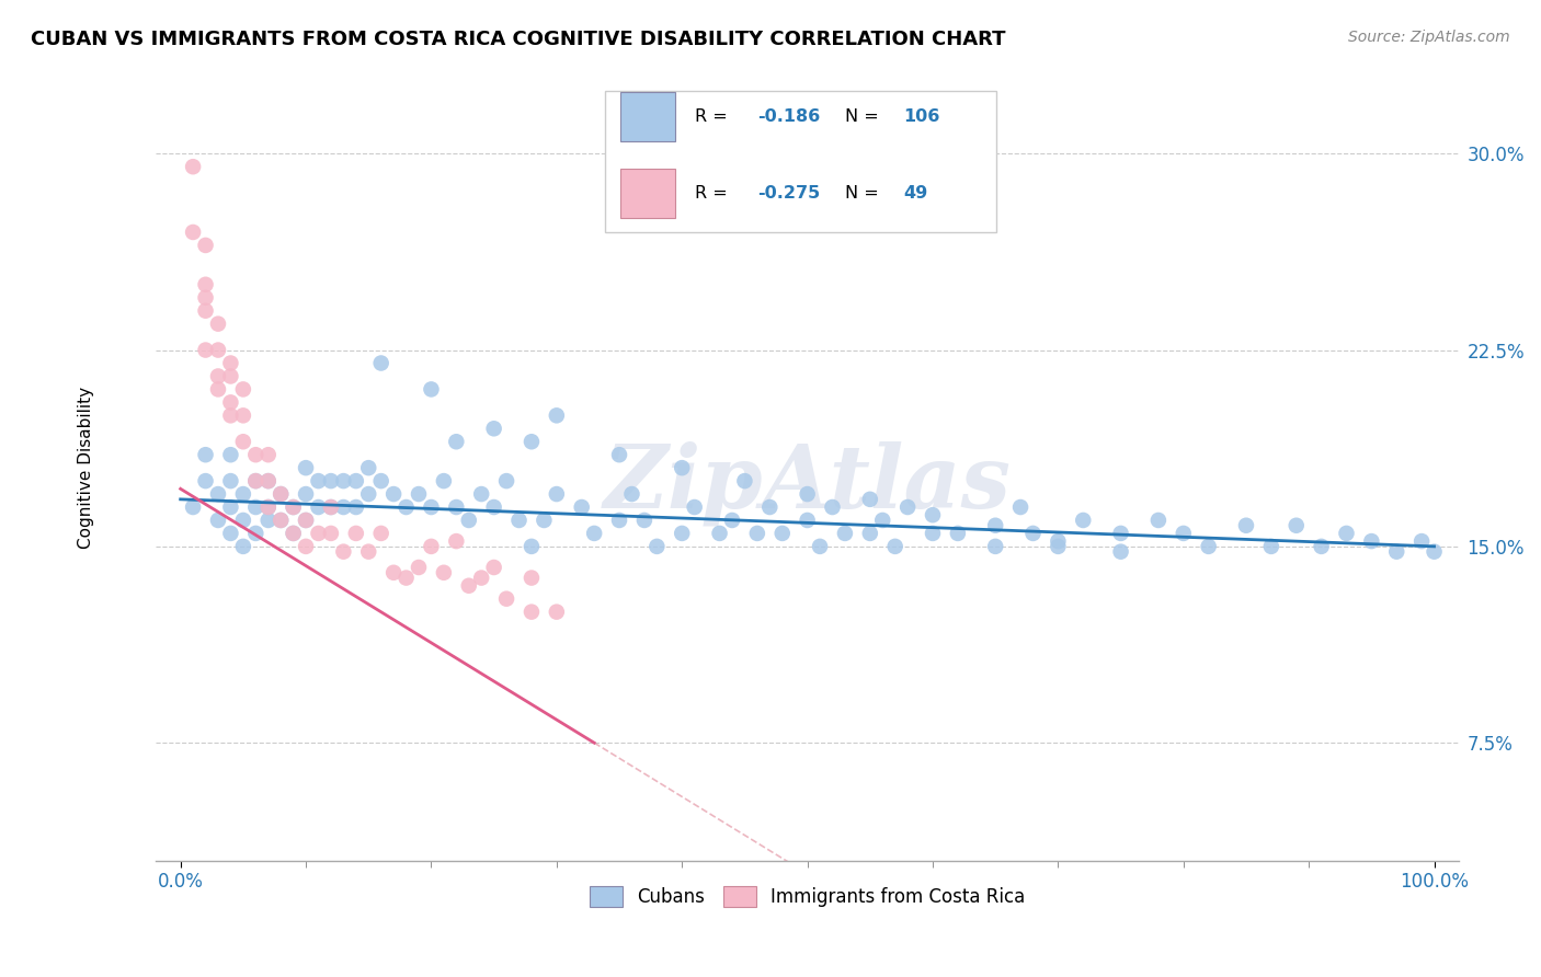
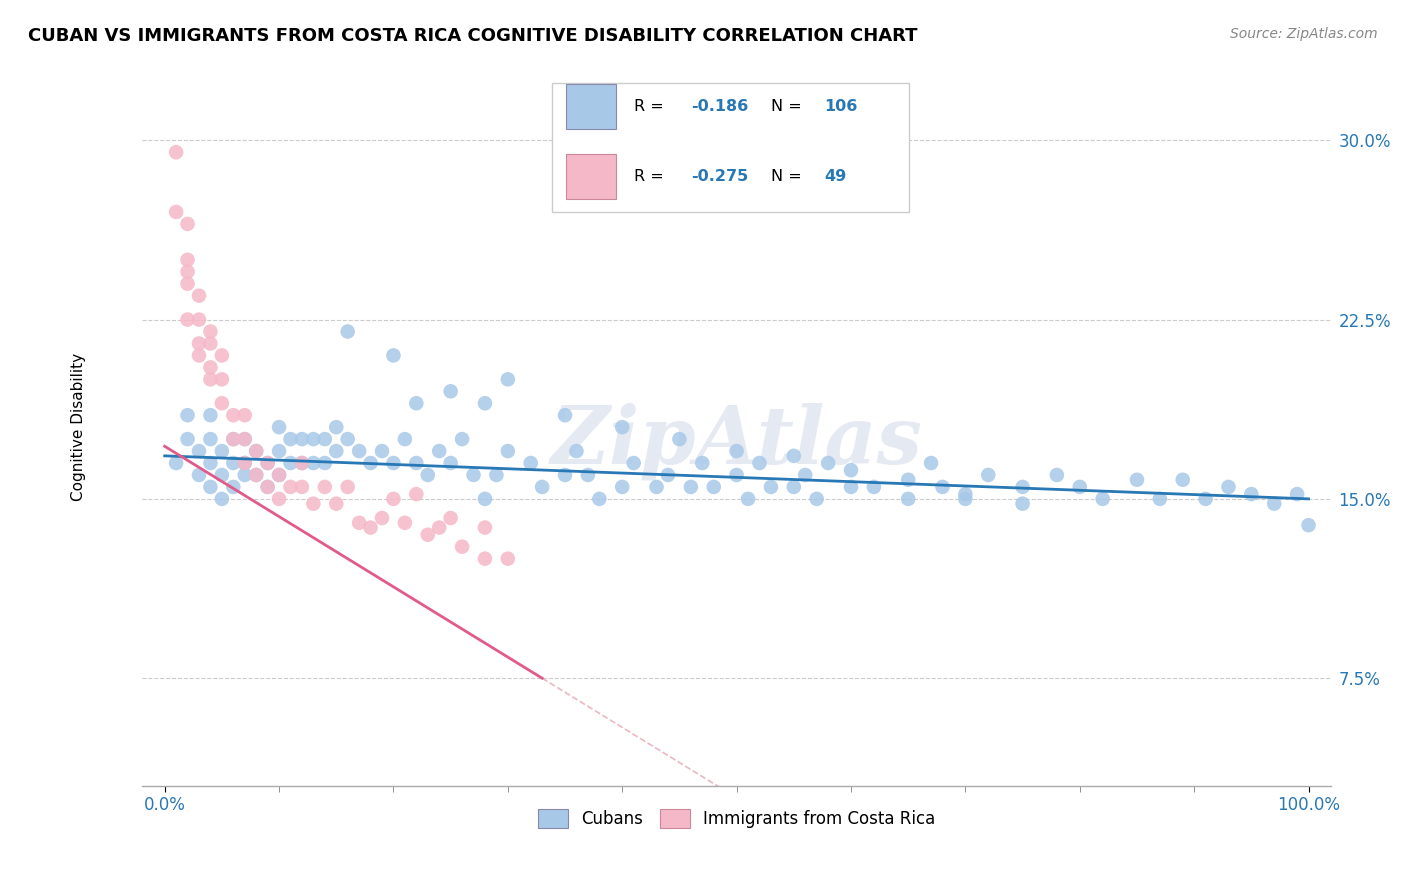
Cubans/100.0%: 14.8% -> 13.9%
